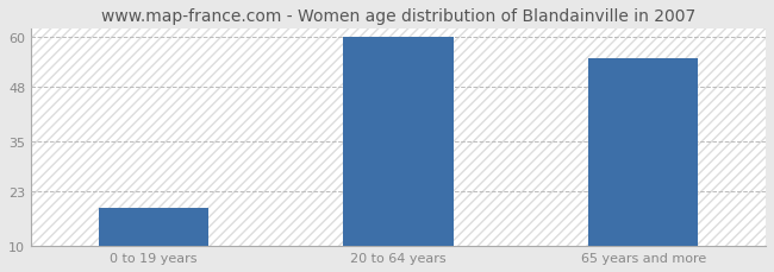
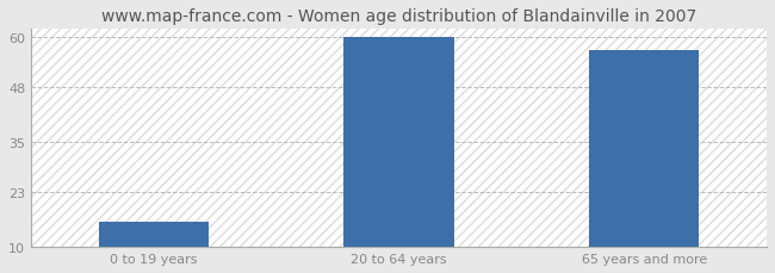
0 to 19 years: 19 -> 16
65 years and more: 55 -> 57
